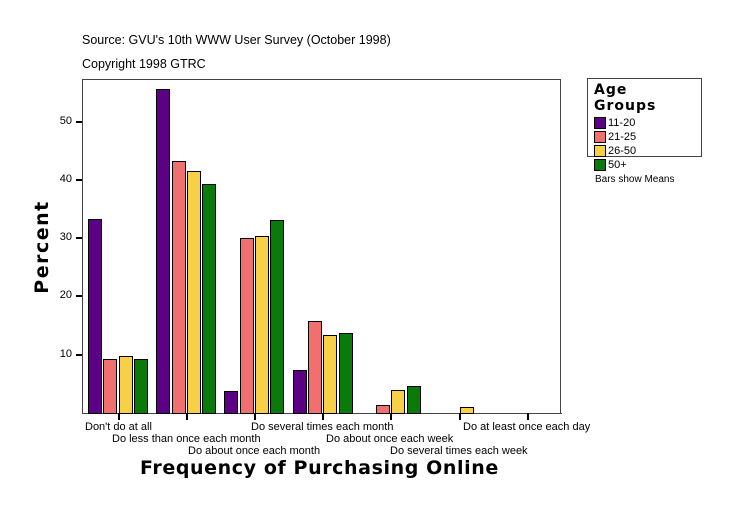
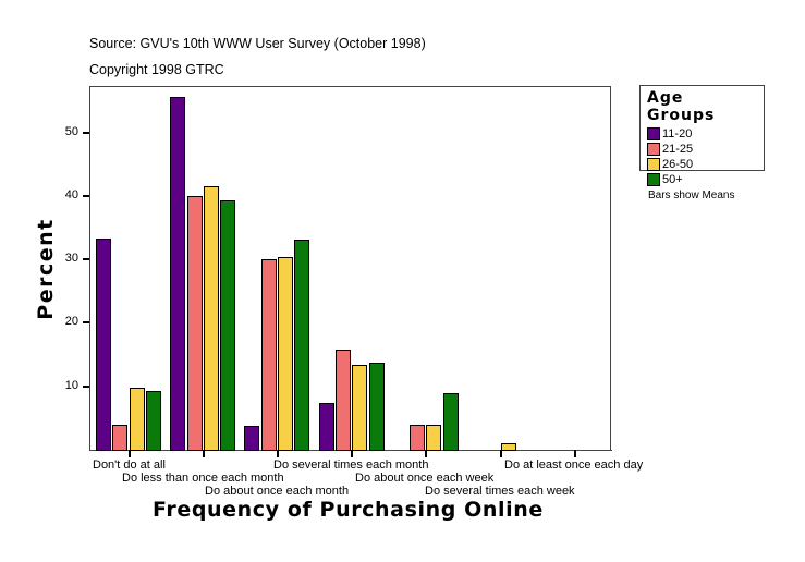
21-25/Don't do at all: 9 -> 4
21-25/Do less than once each month: 43 -> 40
21-25/Do about once each week: 1 -> 4
50+/Do about once each week: 5 -> 9
